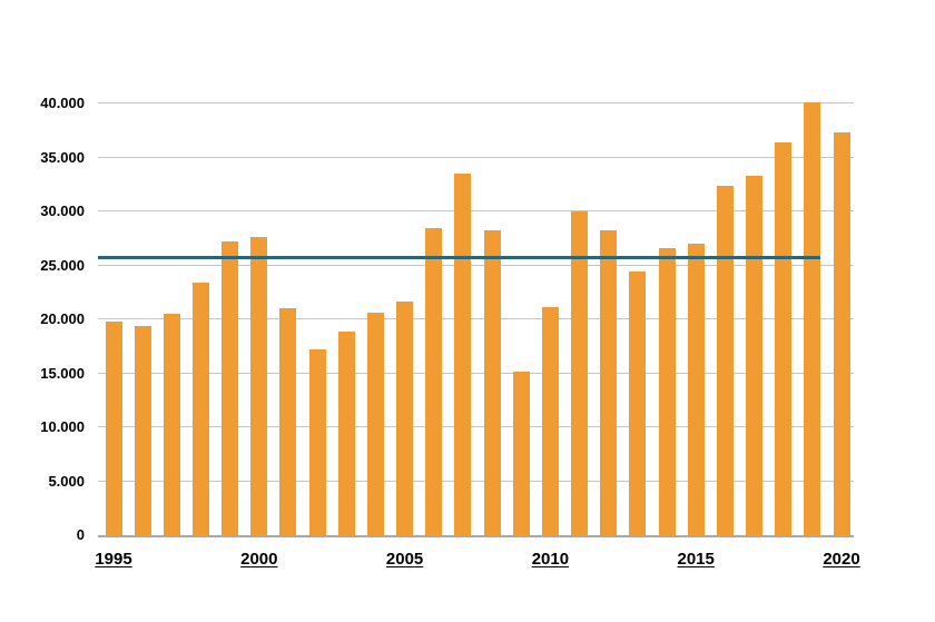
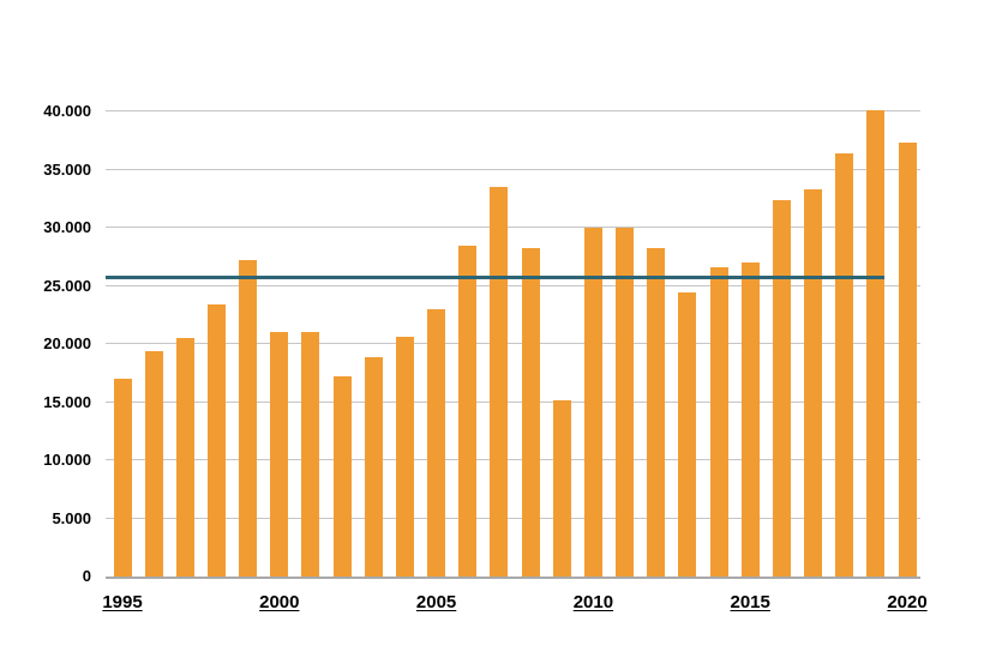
1995: 20000 -> 17000
2000: 28000 -> 21000
2005: 22000 -> 23000
2010: 21000 -> 30000
